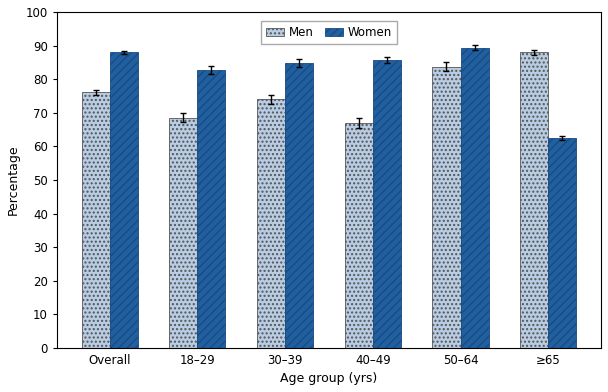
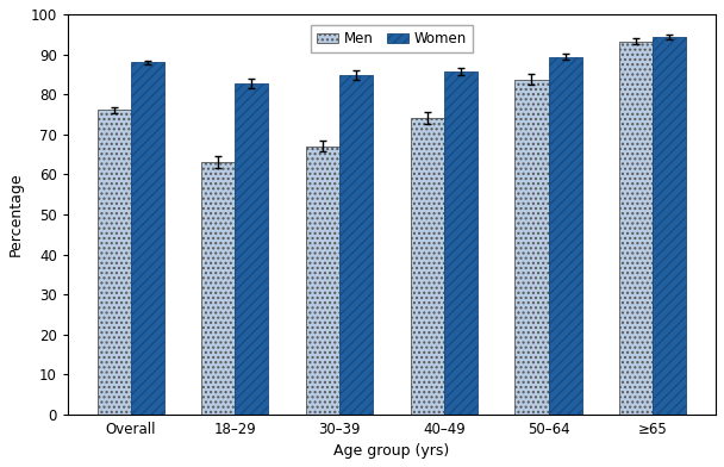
Men/18–29: 68.5 -> 63.1
Men/30–39: 74.0 -> 67.0
Men/40–49: 67.0 -> 74.0
Men/≥65: 88.0 -> 93.2
Women/≥65: 62.5 -> 94.3
